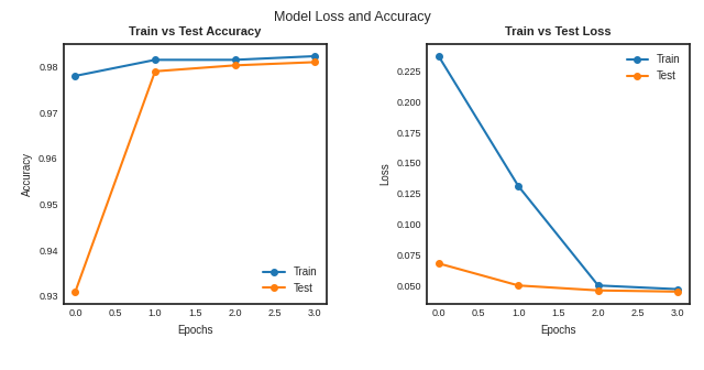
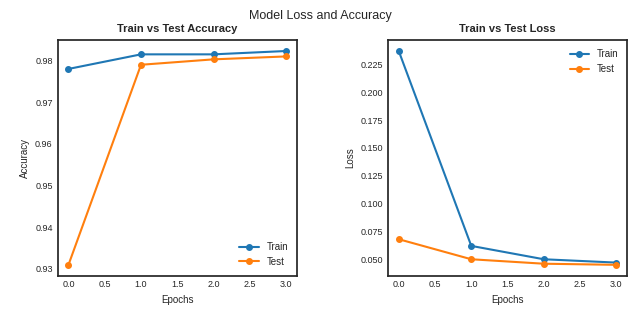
Train vs Test Loss/Train/1.0: 0.131 -> 0.062
